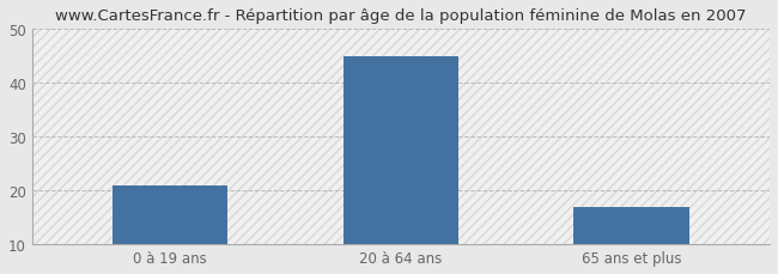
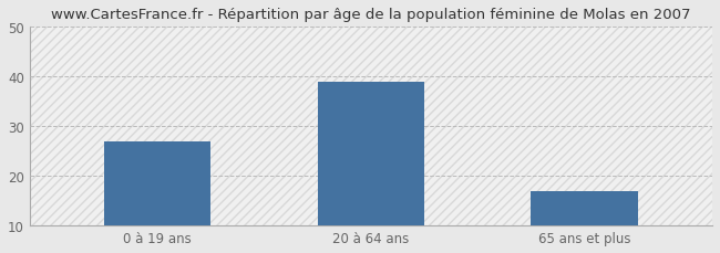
0 à 19 ans: 21 -> 27
20 à 64 ans: 45 -> 39
